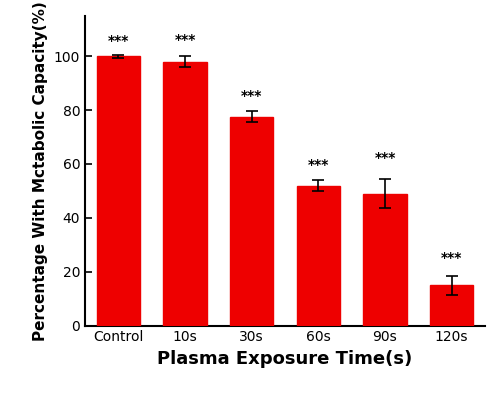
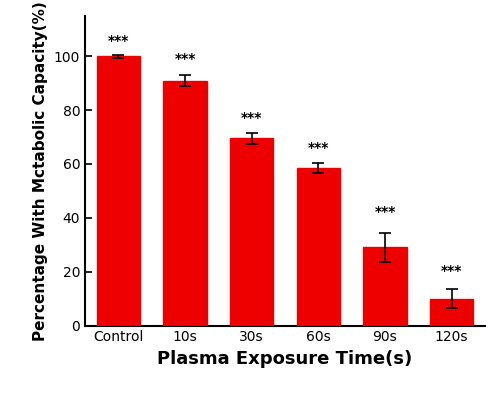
10s: 98.0 -> 91.0
30s: 77.5 -> 69.5
60s: 52.0 -> 58.5
90s: 49.0 -> 29.0
120s: 15.0 -> 10.0
